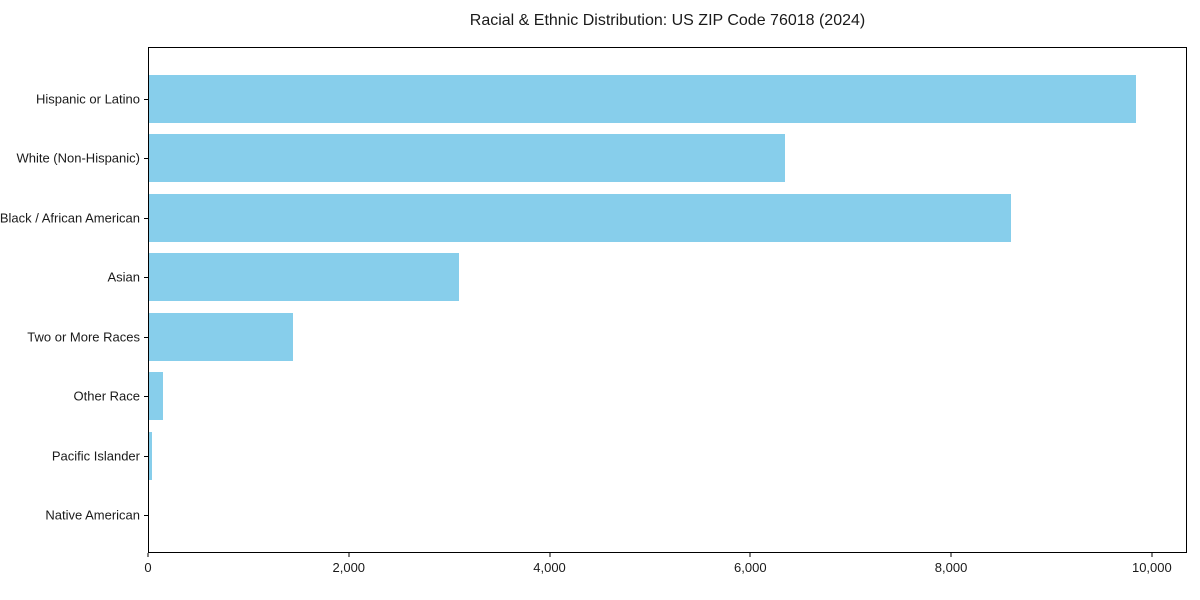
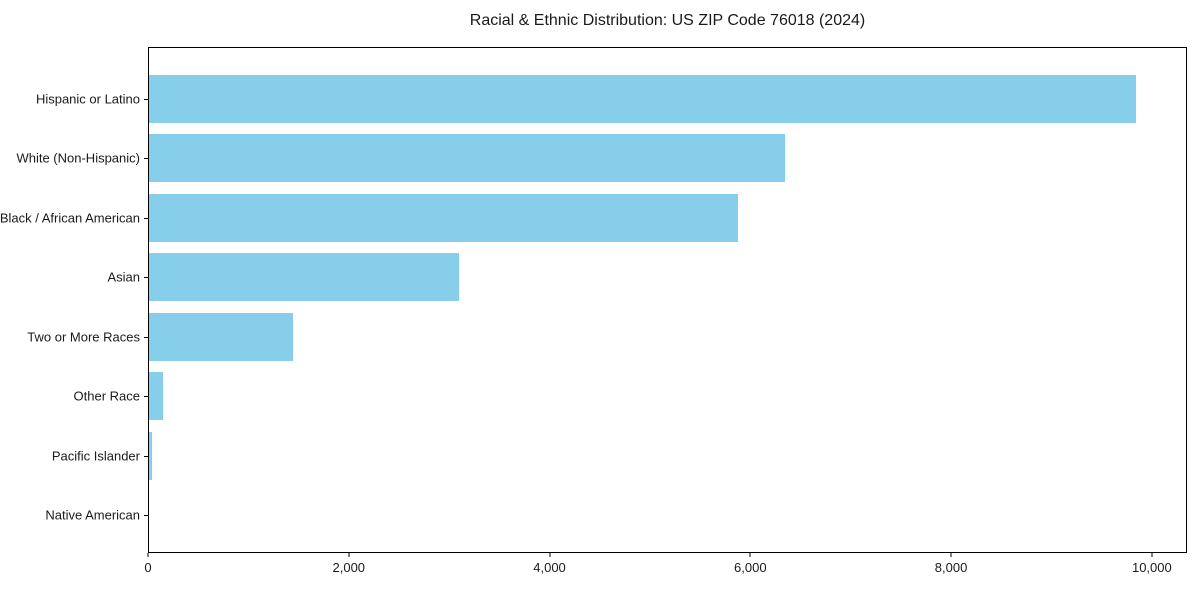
Black / African American: 8600 -> 5900
